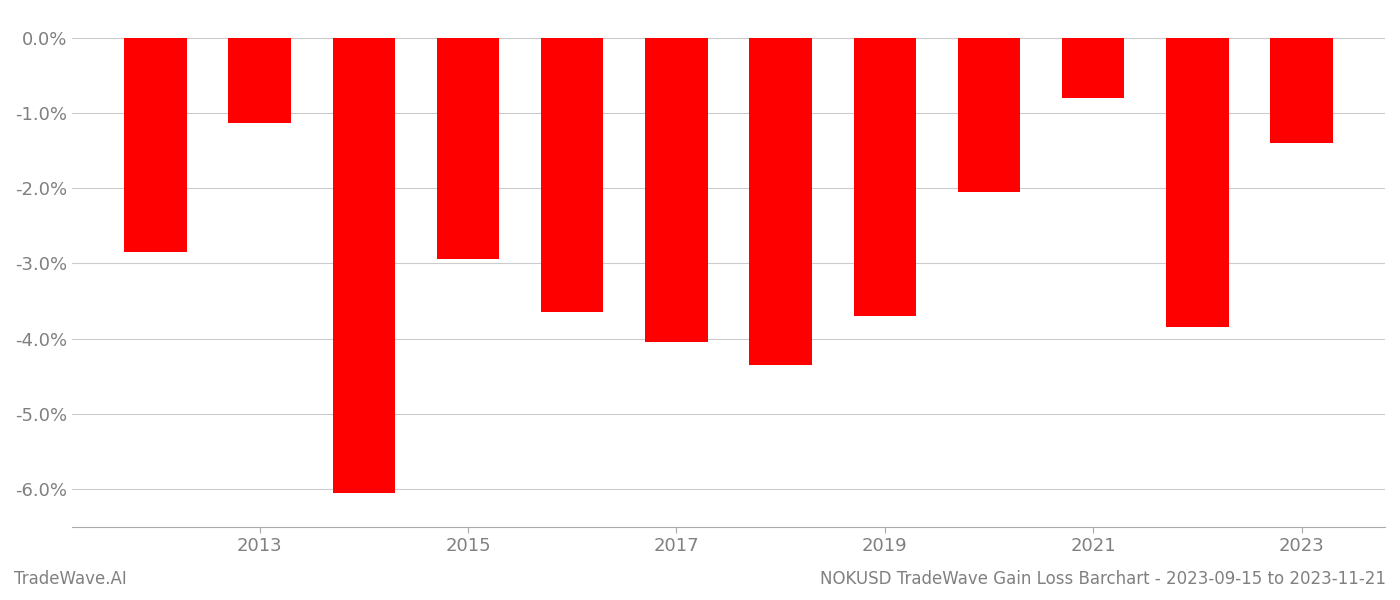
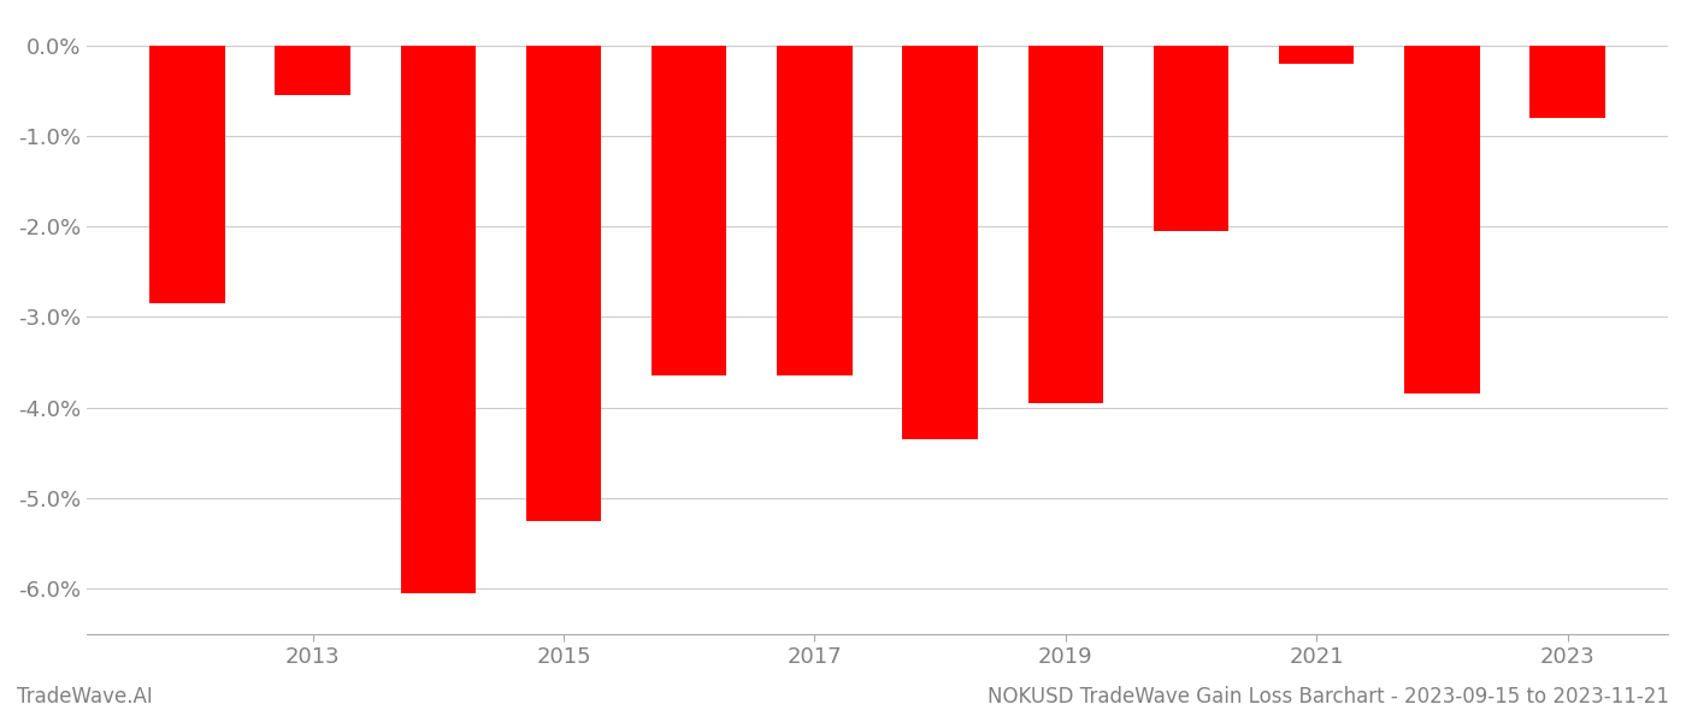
2013: -1.14% -> -0.55%
2015: -2.94% -> -5.25%
2017: -4.04% -> -3.65%
2019: -3.70% -> -3.95%
2021: -0.80% -> -0.20%
2023: -1.40% -> -0.80%
